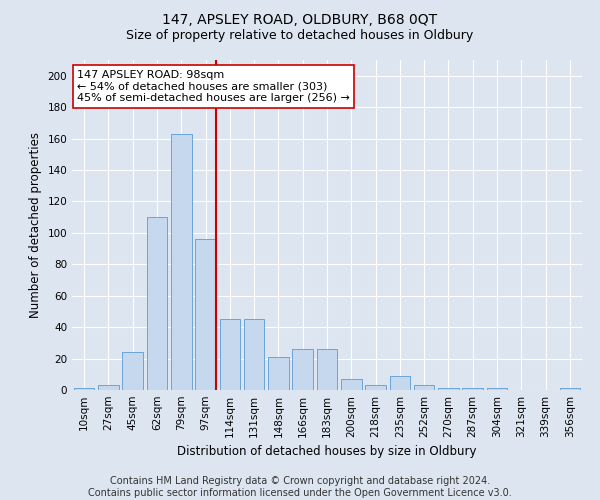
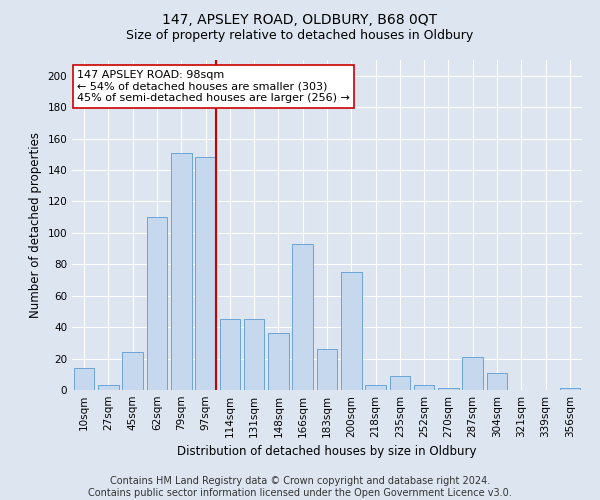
10sqm: 1 -> 14
79sqm: 163 -> 151
97sqm: 96 -> 148
148sqm: 21 -> 36
166sqm: 26 -> 93
200sqm: 7 -> 75
287sqm: 1 -> 21
304sqm: 1 -> 11
